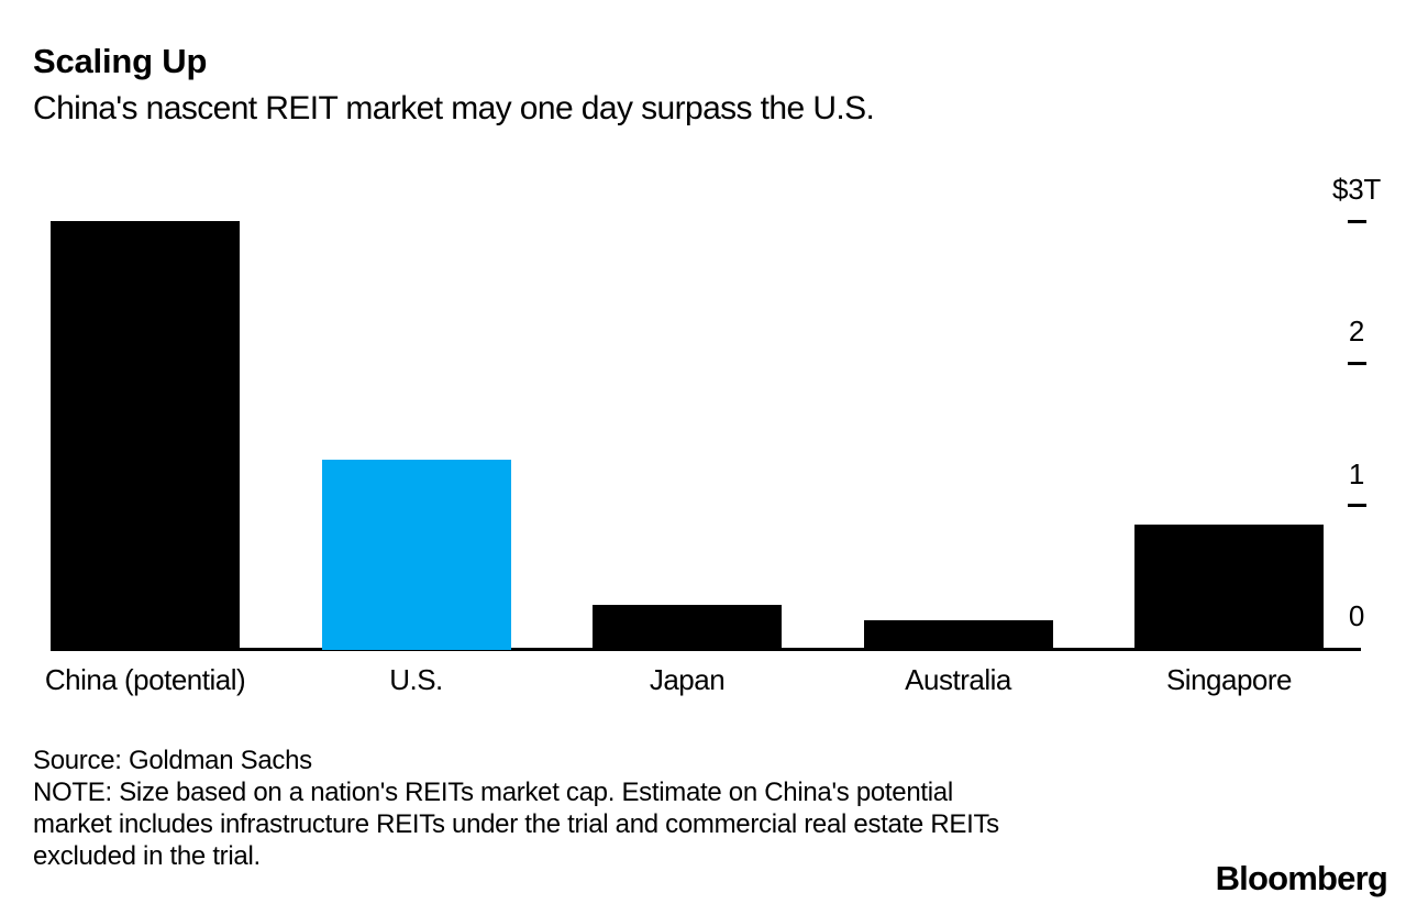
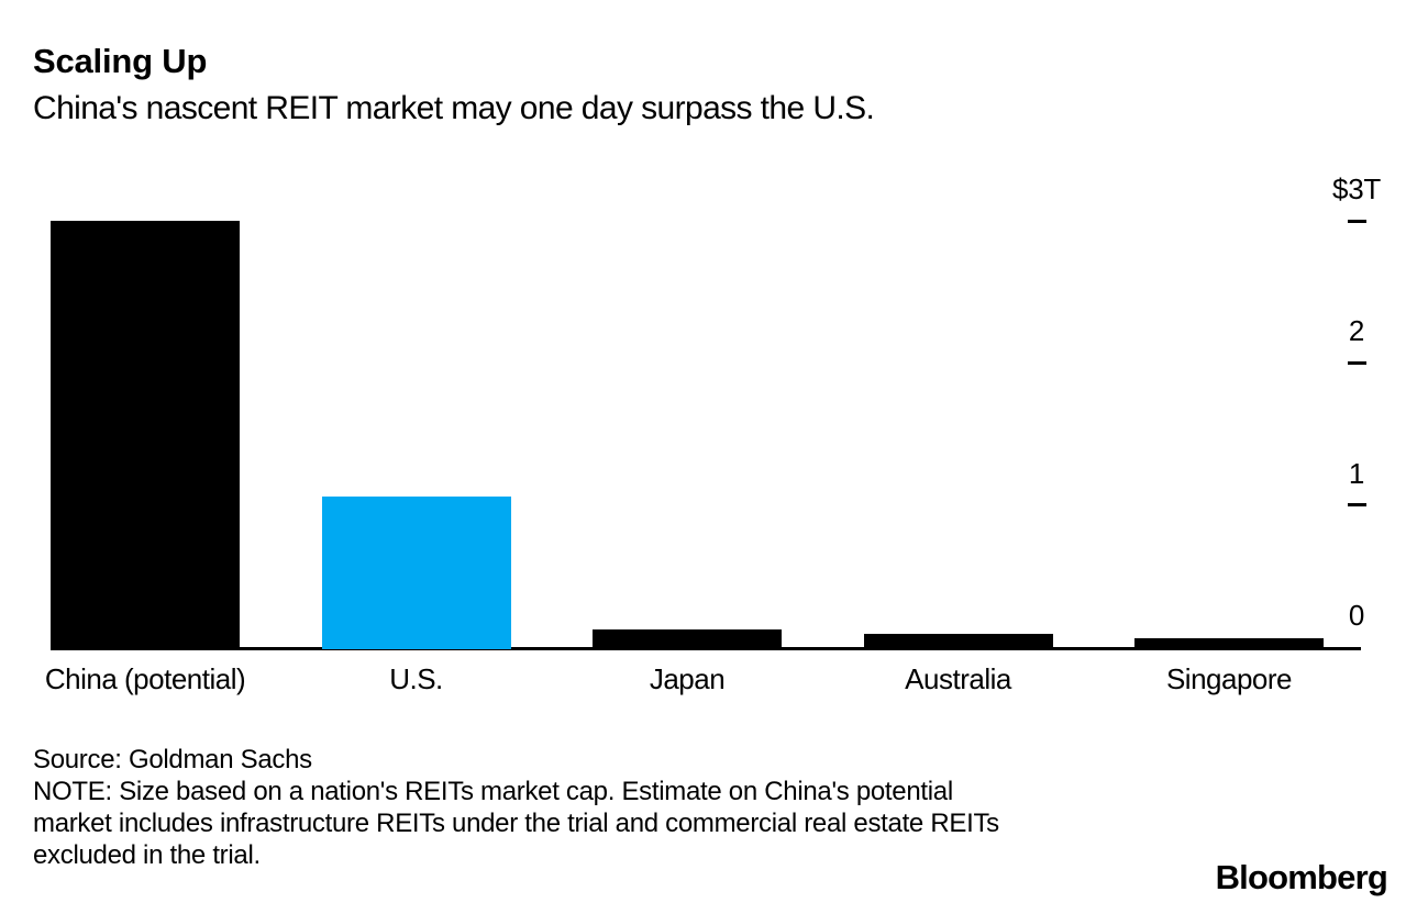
U.S.: 1.32 -> 1.06
Japan: 0.30 -> 0.12
Australia: 0.19 -> 0.09
Singapore: 0.87 -> 0.06
